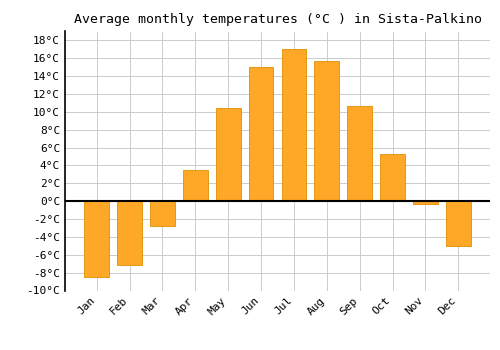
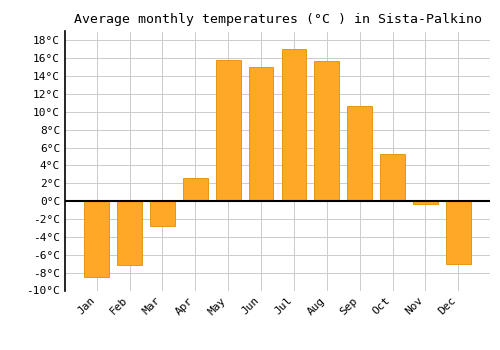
Apr: 3.5°C -> 2.6°C
May: 10.4°C -> 15.8°C
Dec: -5.0°C -> -7.0°C
